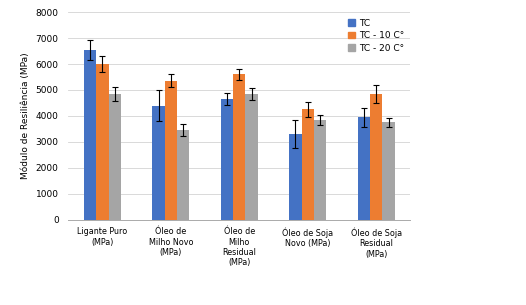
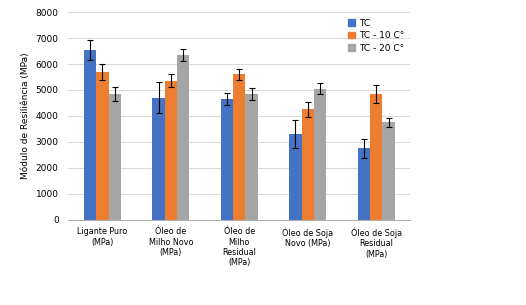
TC - 10 C°/Ligante Puro (MPa): 6000 -> 5700
TC/Óleo de Milho Novo (MPa): 4400 -> 4700
TC - 20 C°/Óleo de Milho Novo (MPa): 3450 -> 6350
TC - 20 C°/Óleo de Soja Novo (MPa): 3850 -> 5050
TC/Óleo de Soja Residual (MPa): 3950 -> 2750
